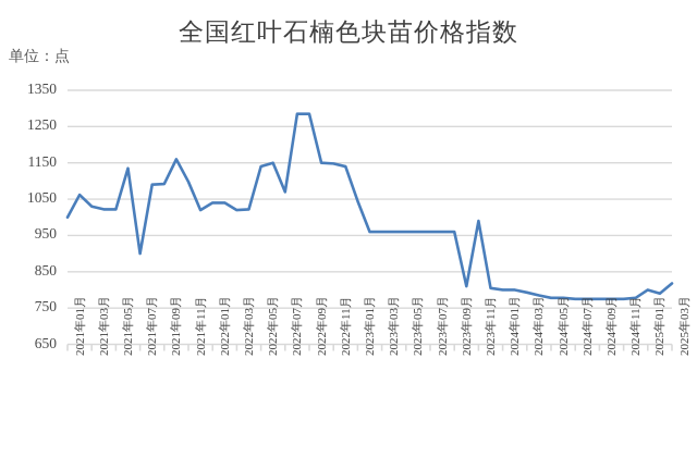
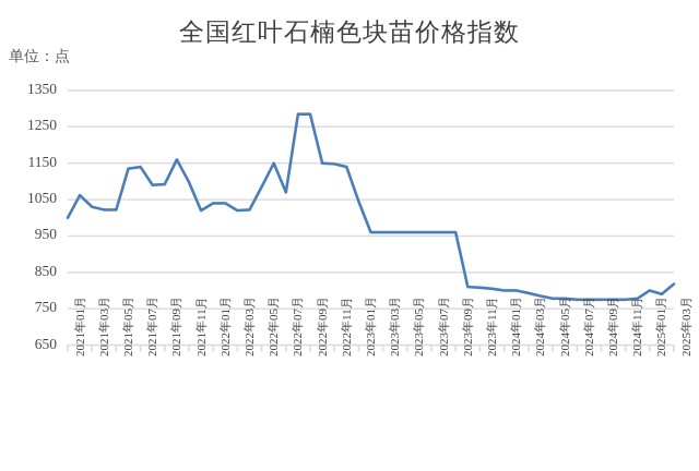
2021年07月: 900 -> 1140
2022年05月: 1140 -> 1080
2023年11月: 990 -> 810
